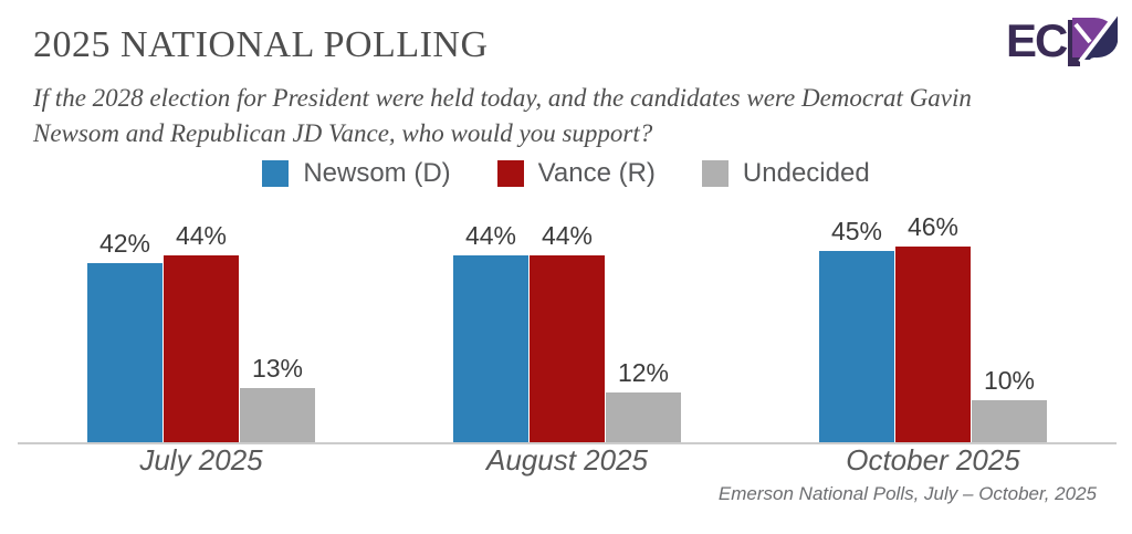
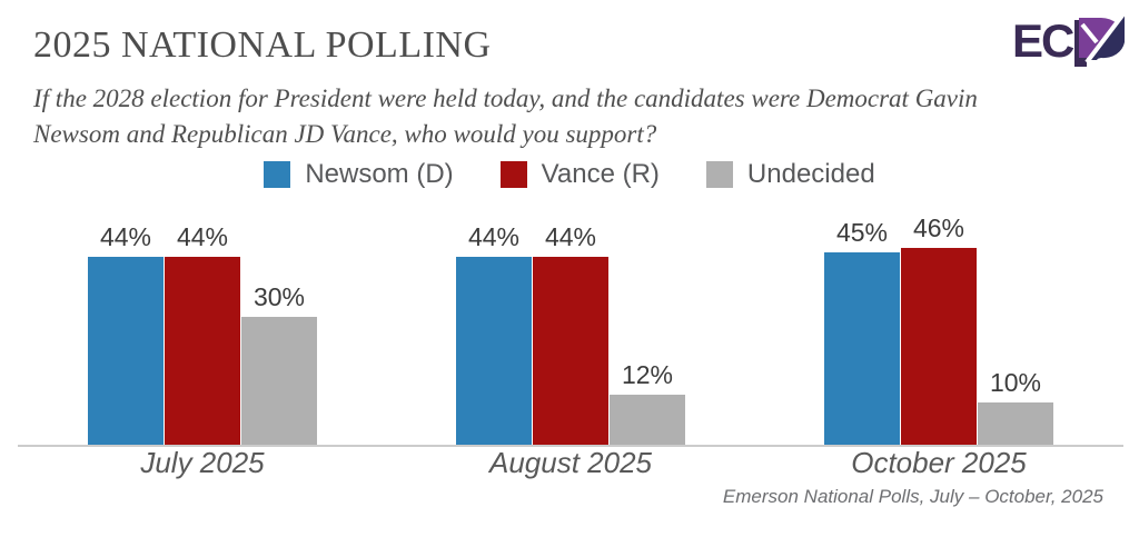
Newsom (D)/July 2025: 42% -> 44%
Undecided/July 2025: 13% -> 30%
